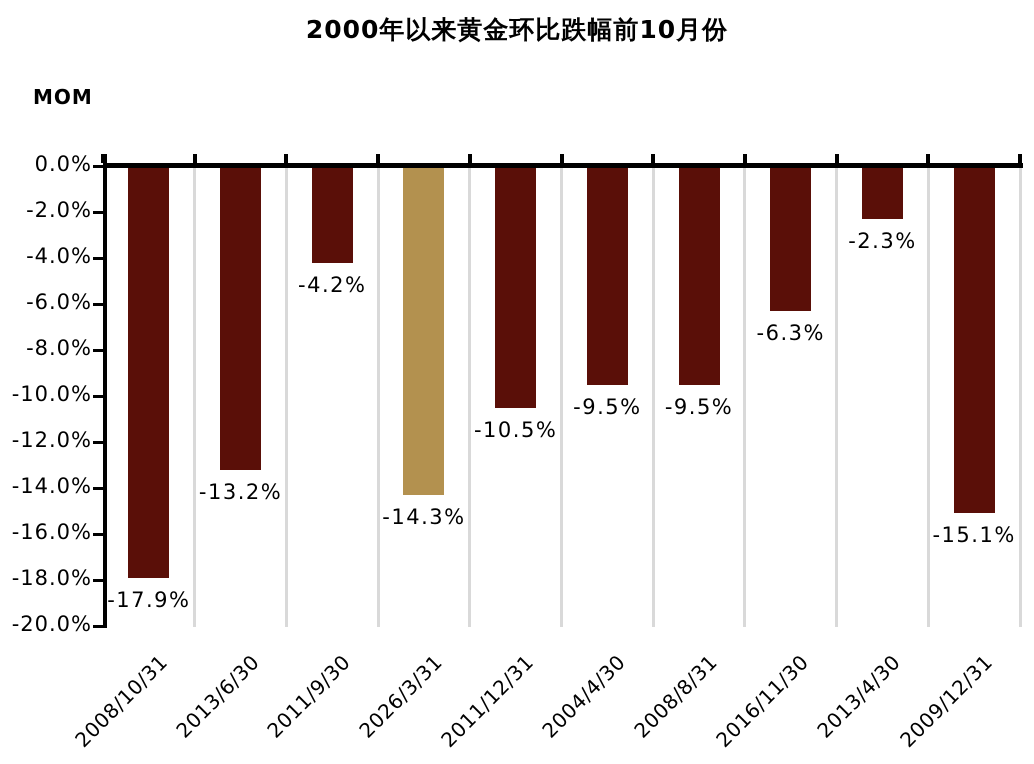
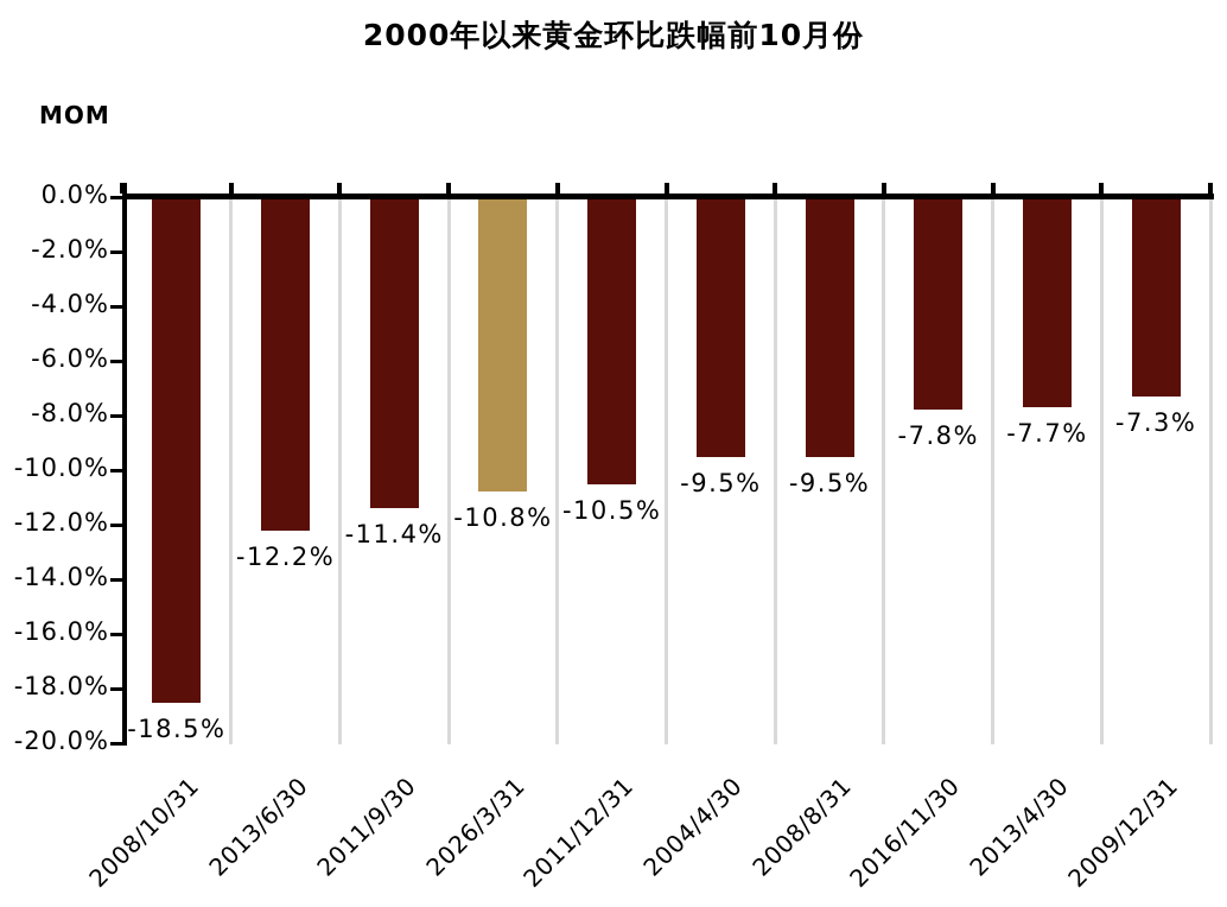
2008/10/31: -17.9% -> -18.5%
2013/6/30: -13.2% -> -12.2%
2011/9/30: -4.2% -> -11.4%
2026/3/31: -14.3% -> -10.8%
2016/11/30: -6.3% -> -7.8%
2013/4/30: -2.3% -> -7.7%
2009/12/31: -15.1% -> -7.3%
